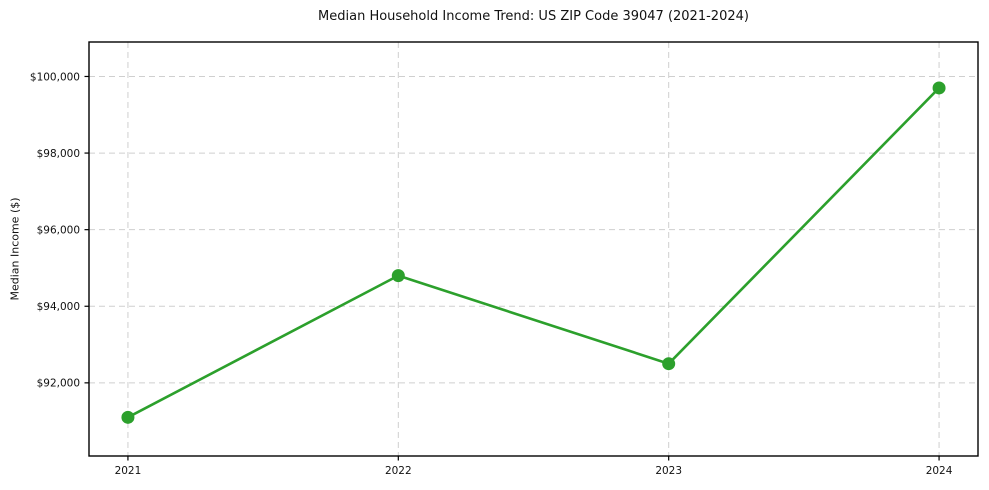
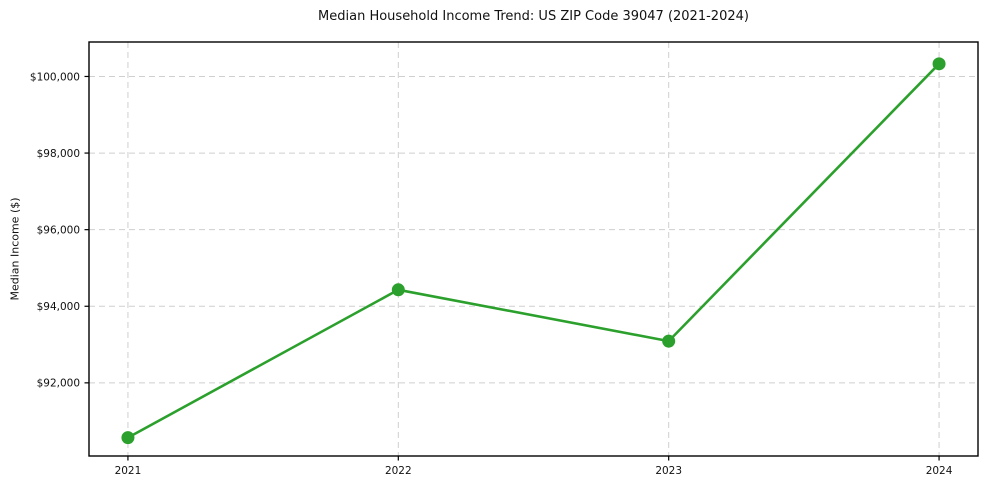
2021: $91100 -> $90600
2022: $94800 -> $94400
2023: $92500 -> $93100
2024: $99700 -> $100300
